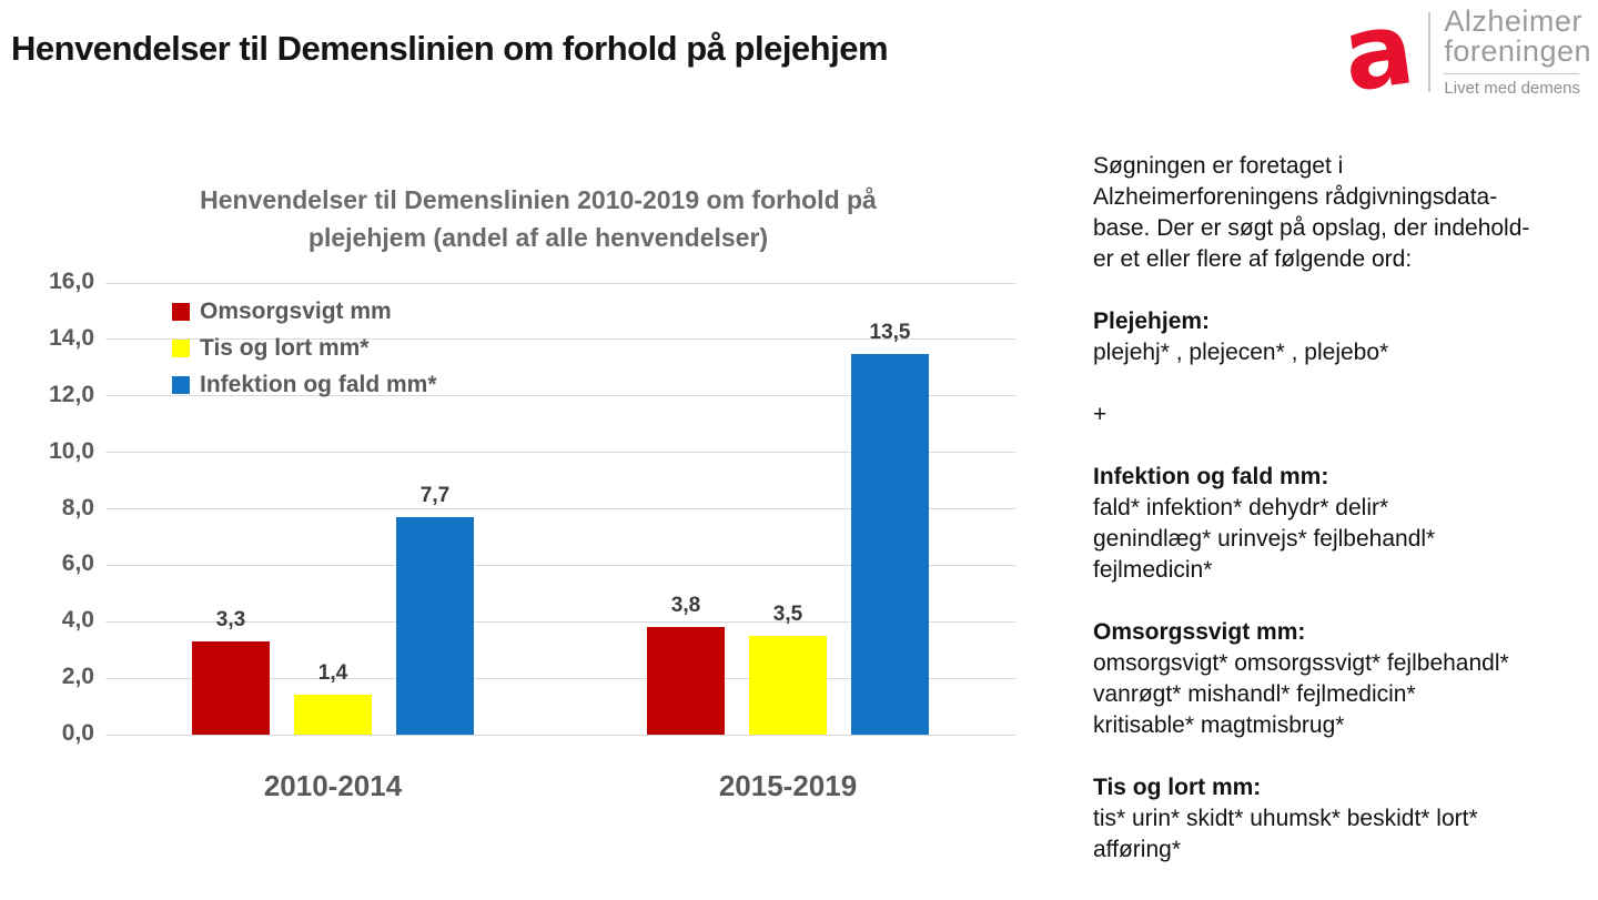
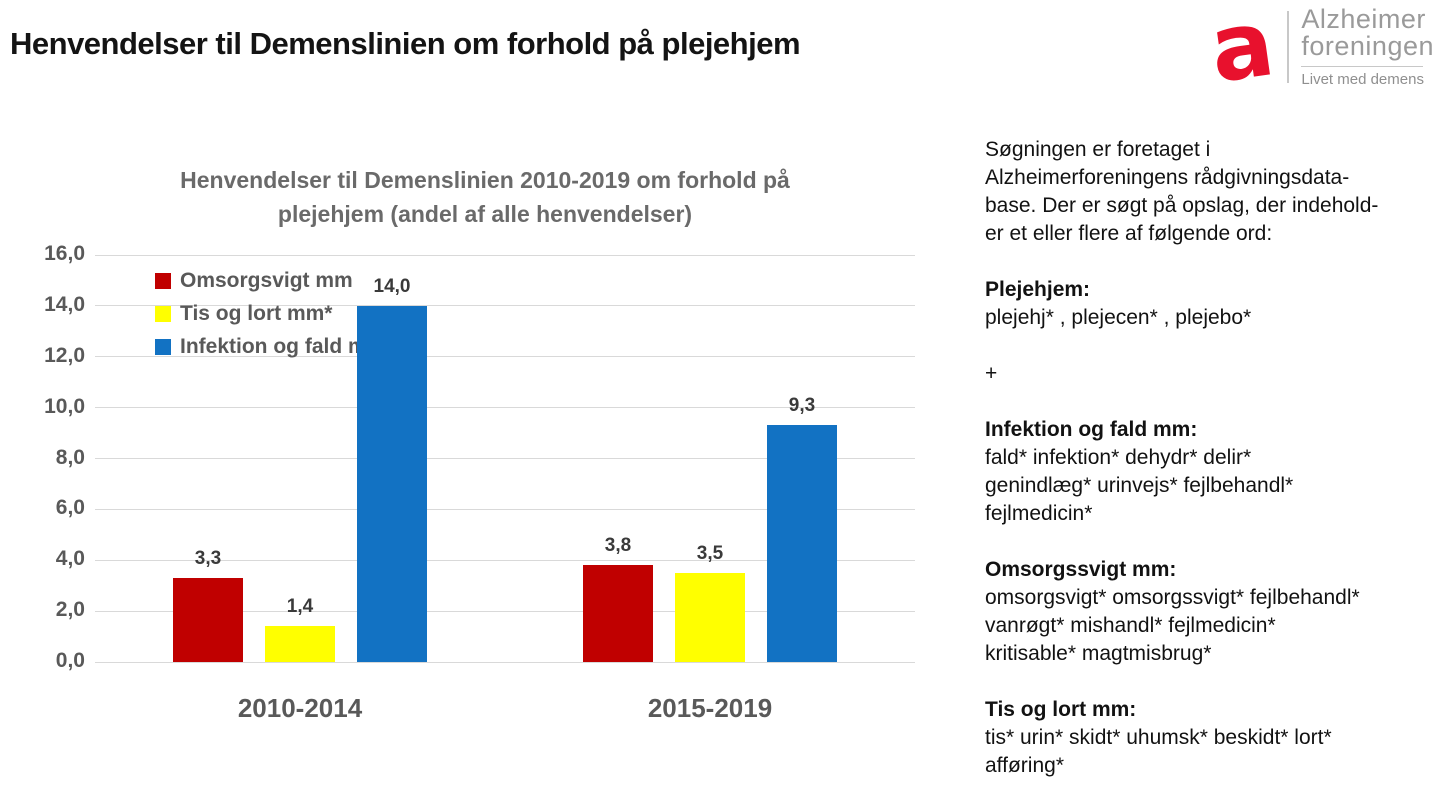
Infektion og fald mm*/2010-2014: 7,7 -> 14,0
Infektion og fald mm*/2015-2019: 13,5 -> 9,3
